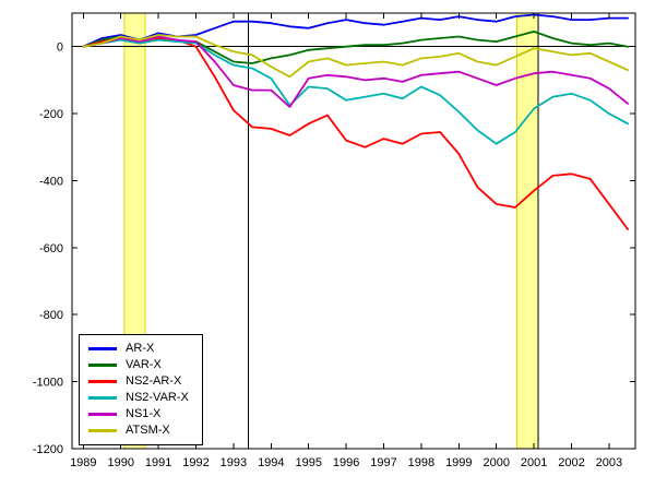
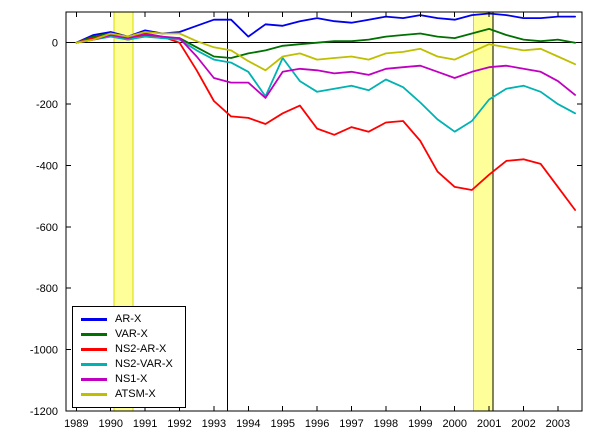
AR-X/1994: 70 -> 20
NS2-VAR-X/1995: -120 -> -50
